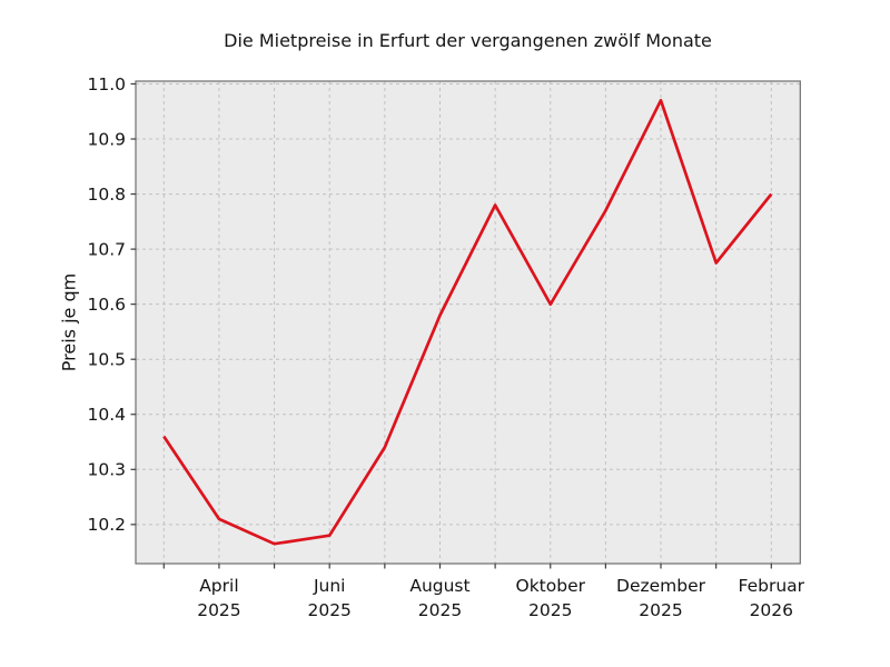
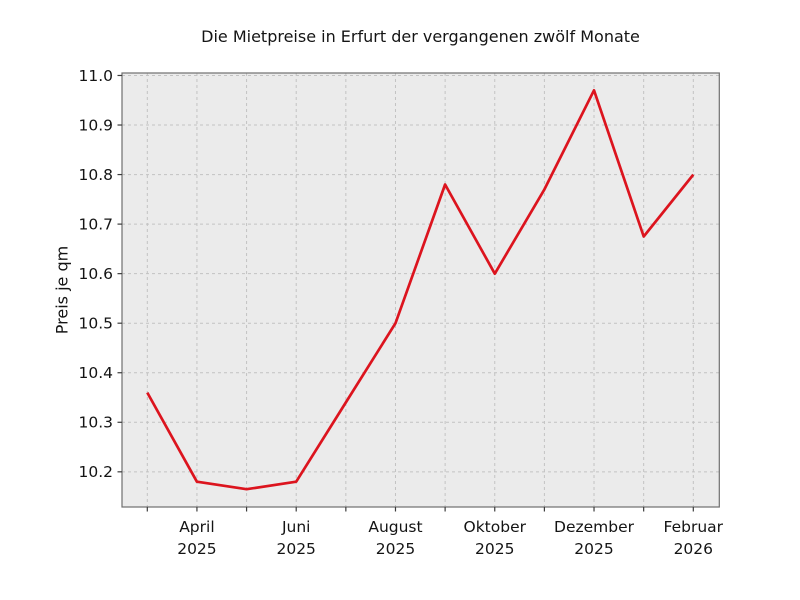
April 2025: 10.21 -> 10.18
August 2025: 10.58 -> 10.50
